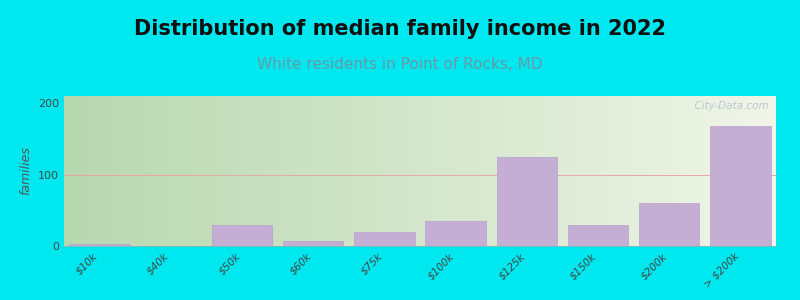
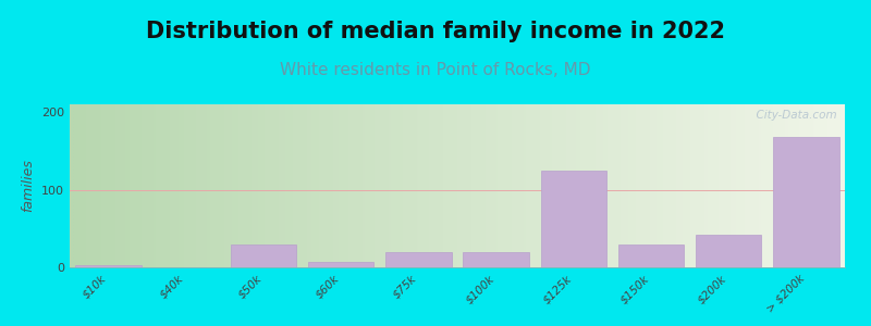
$100k: 35 -> 20
$200k: 60 -> 42
